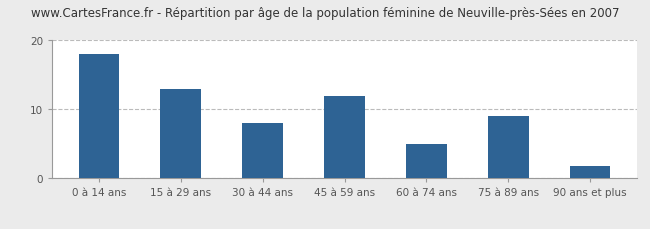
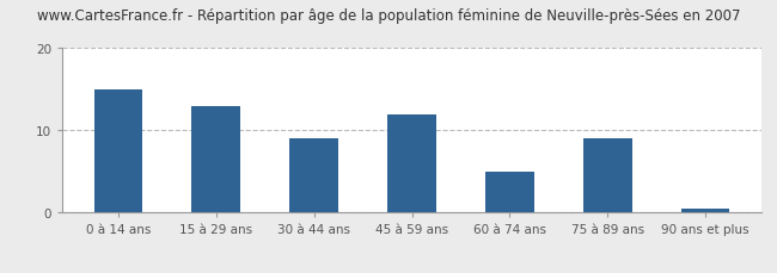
0 à 14 ans: 18.0 -> 15.0
30 à 44 ans: 8.0 -> 9.0
90 ans et plus: 1.8 -> 0.5
